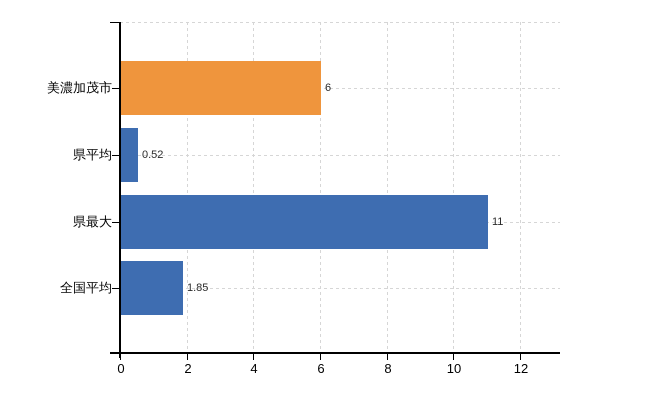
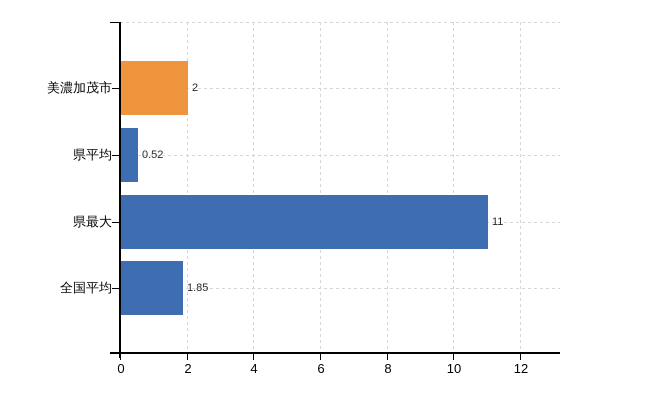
美濃加茂市: 6 -> 2
